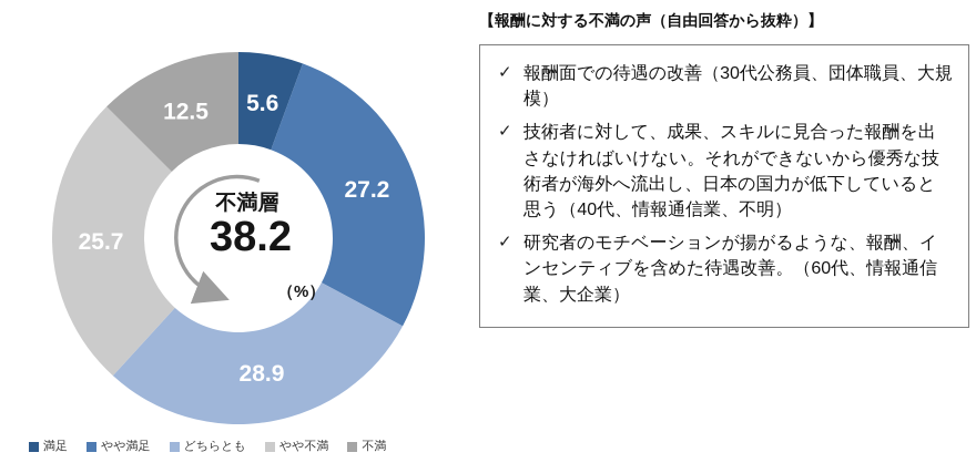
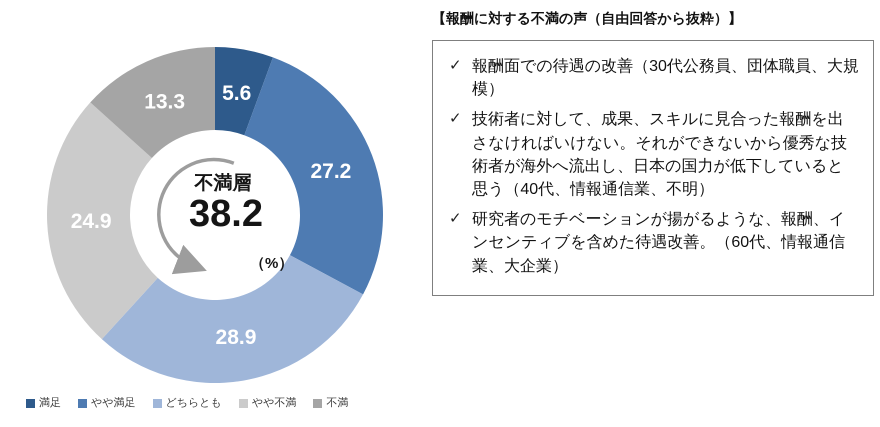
やや不満: 25.7 -> 24.9
不満: 12.5 -> 13.3
